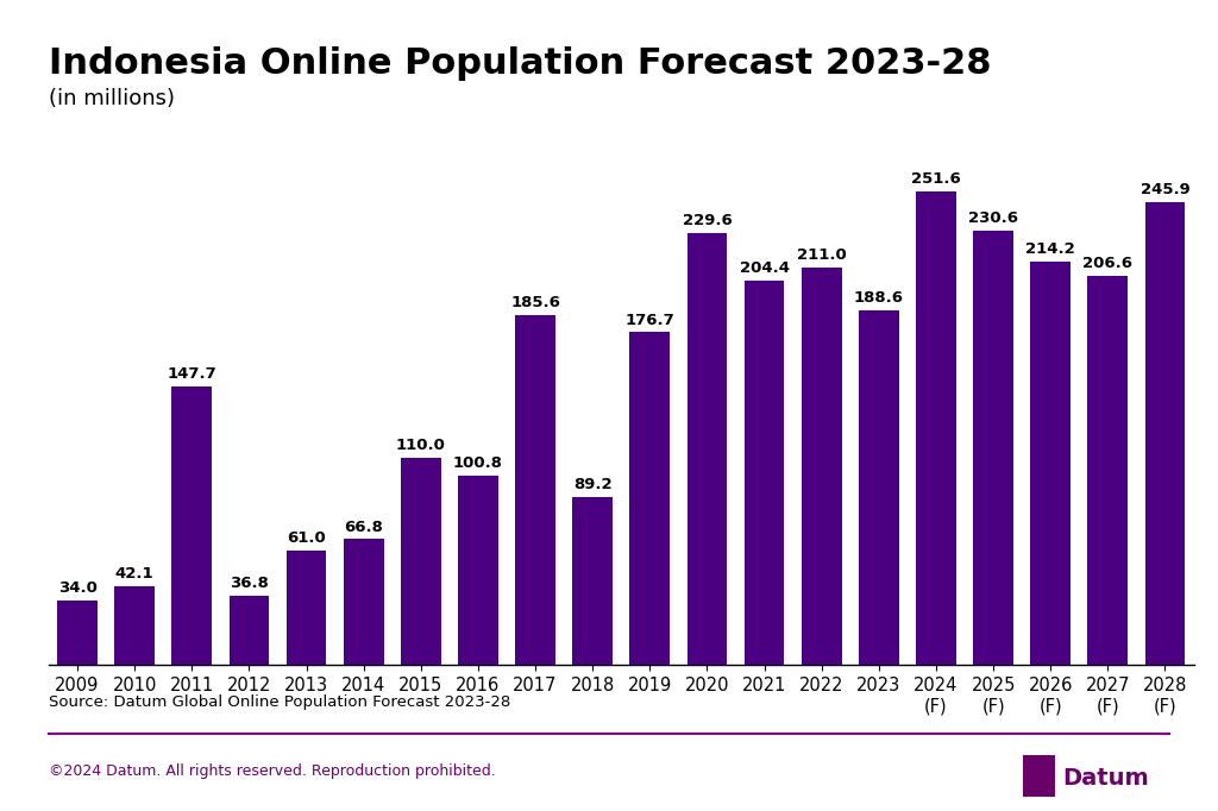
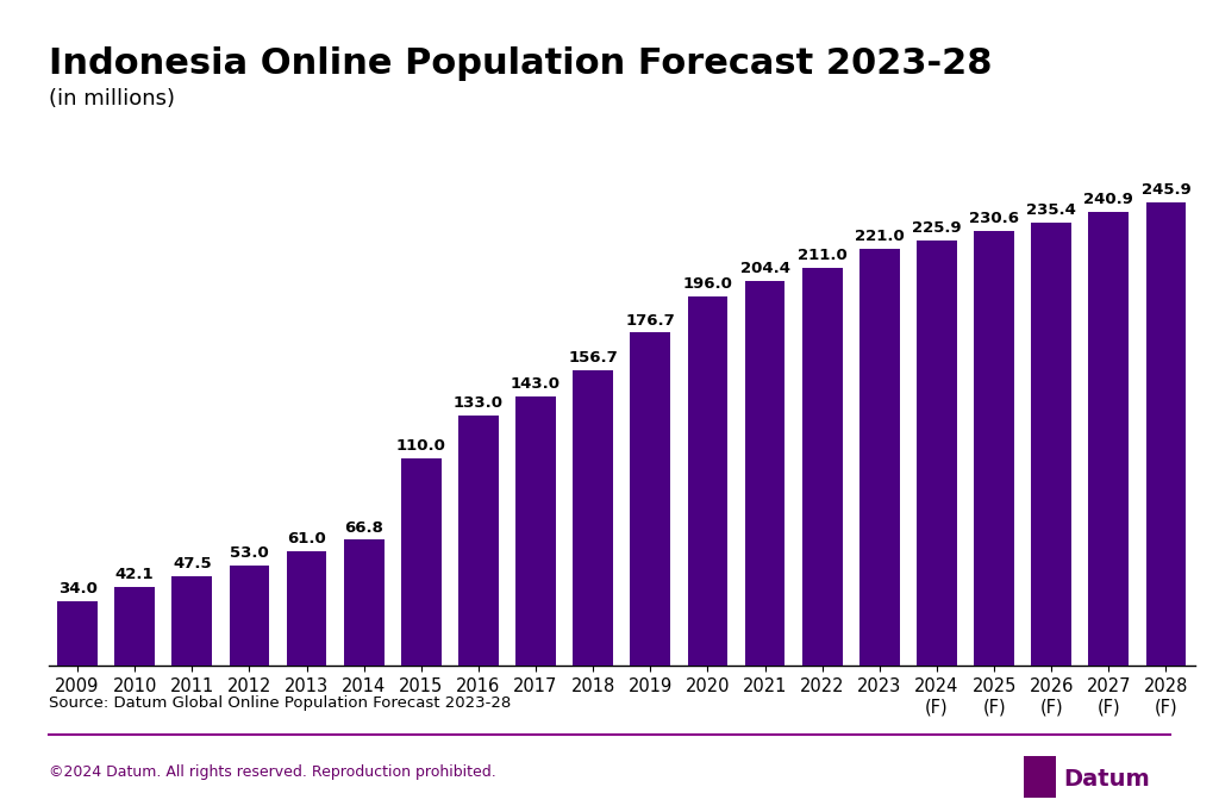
2011: 147.7 -> 47.5
2012: 36.8 -> 53.0
2016: 100.8 -> 133.0
2017: 185.6 -> 143.0
2018: 89.2 -> 156.7
2020: 229.6 -> 196.0
2023: 188.6 -> 221.0
2024 (F): 251.6 -> 225.9
2026 (F): 214.2 -> 235.4
2027 (F): 206.6 -> 240.9
